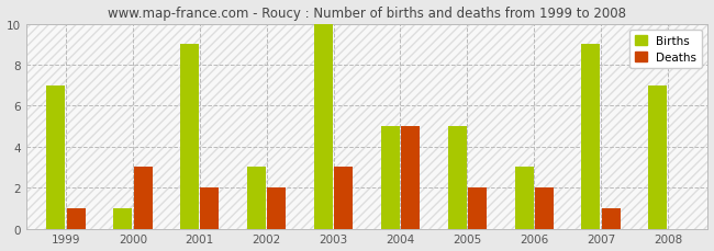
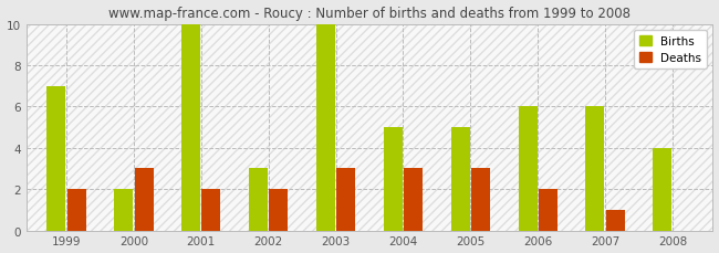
Deaths/1999: 1 -> 2
Births/2000: 1 -> 2
Births/2001: 9 -> 10
Deaths/2004: 5 -> 3
Deaths/2005: 2 -> 3
Births/2006: 3 -> 6
Births/2007: 9 -> 6
Births/2008: 7 -> 4
